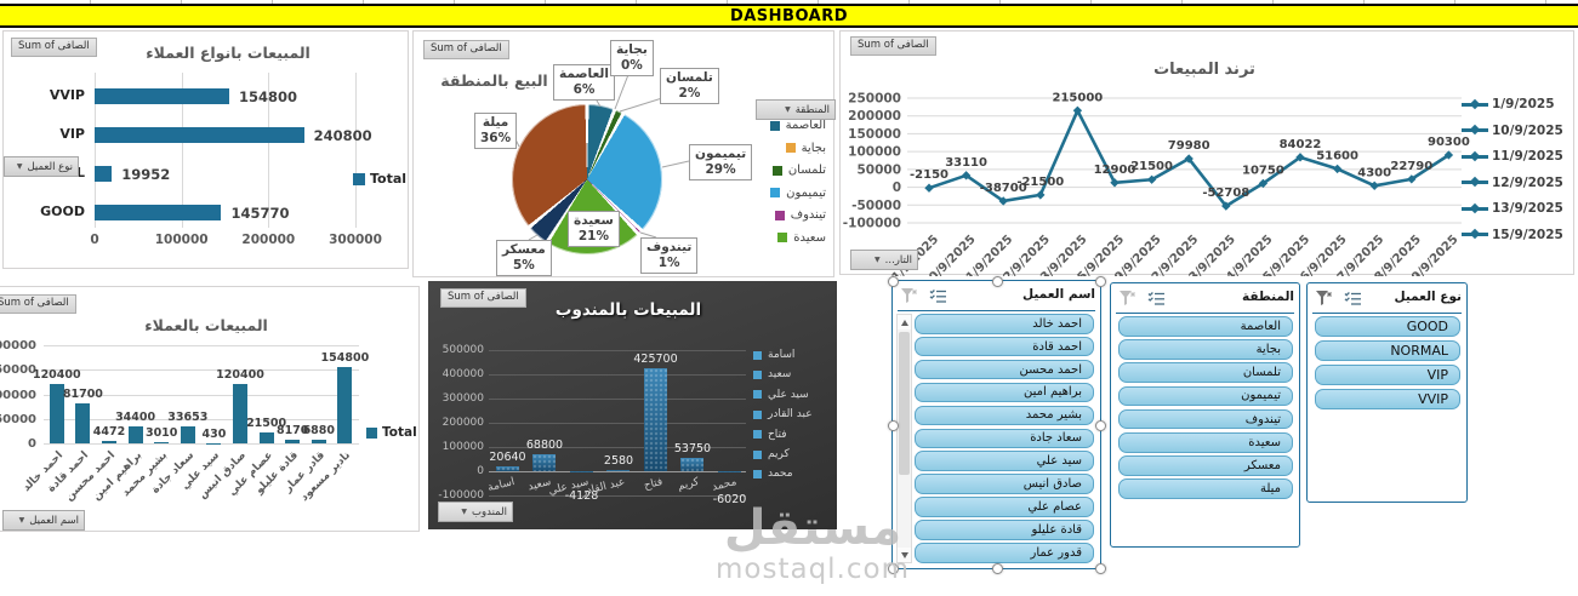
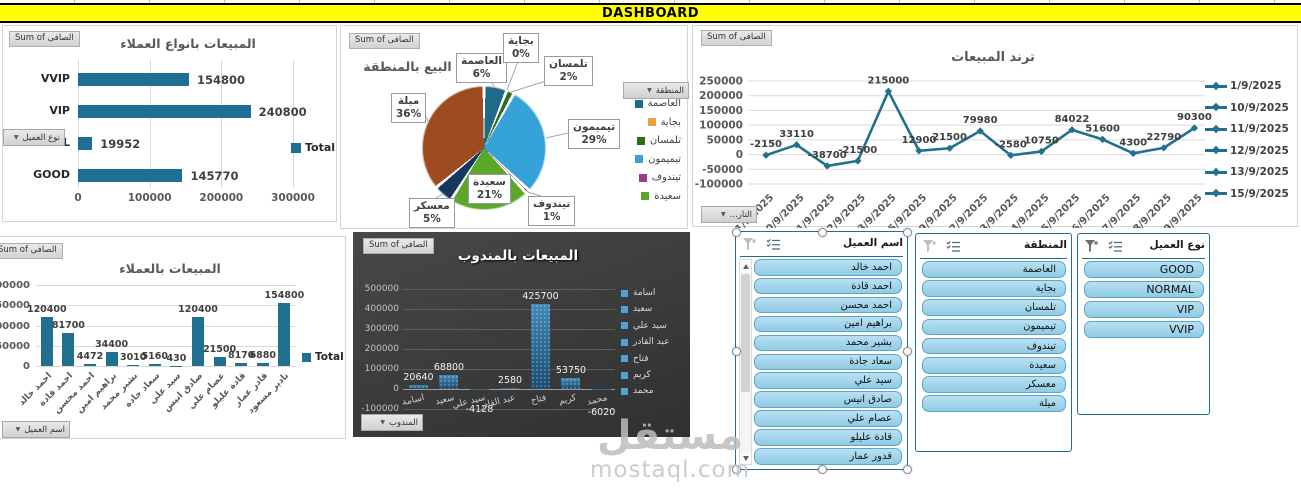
ترند المبيعات/3/9/2025: -52708 -> -2580
المبيعات بالعملاء/سعاد جادة: 33653 -> 5160
